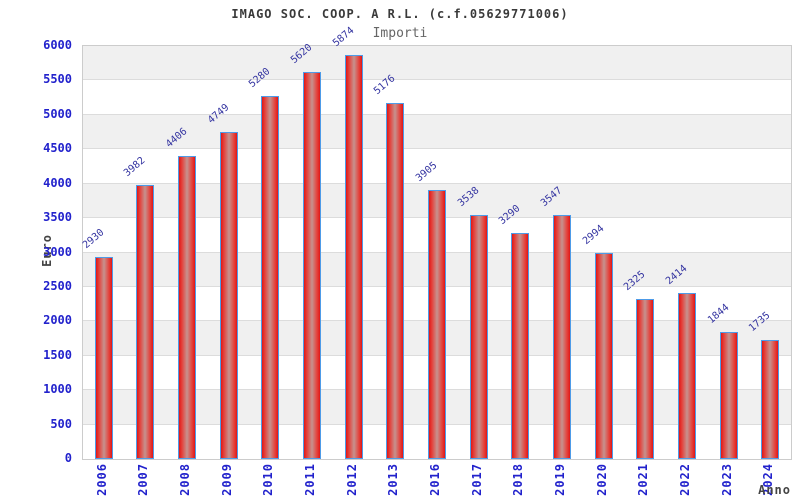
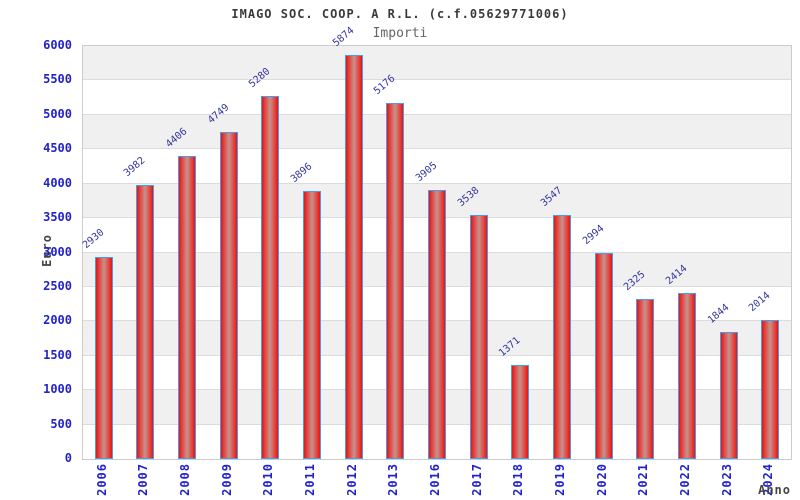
2011: 5620 -> 3896
2018: 3290 -> 1371
2024: 1735 -> 2014
